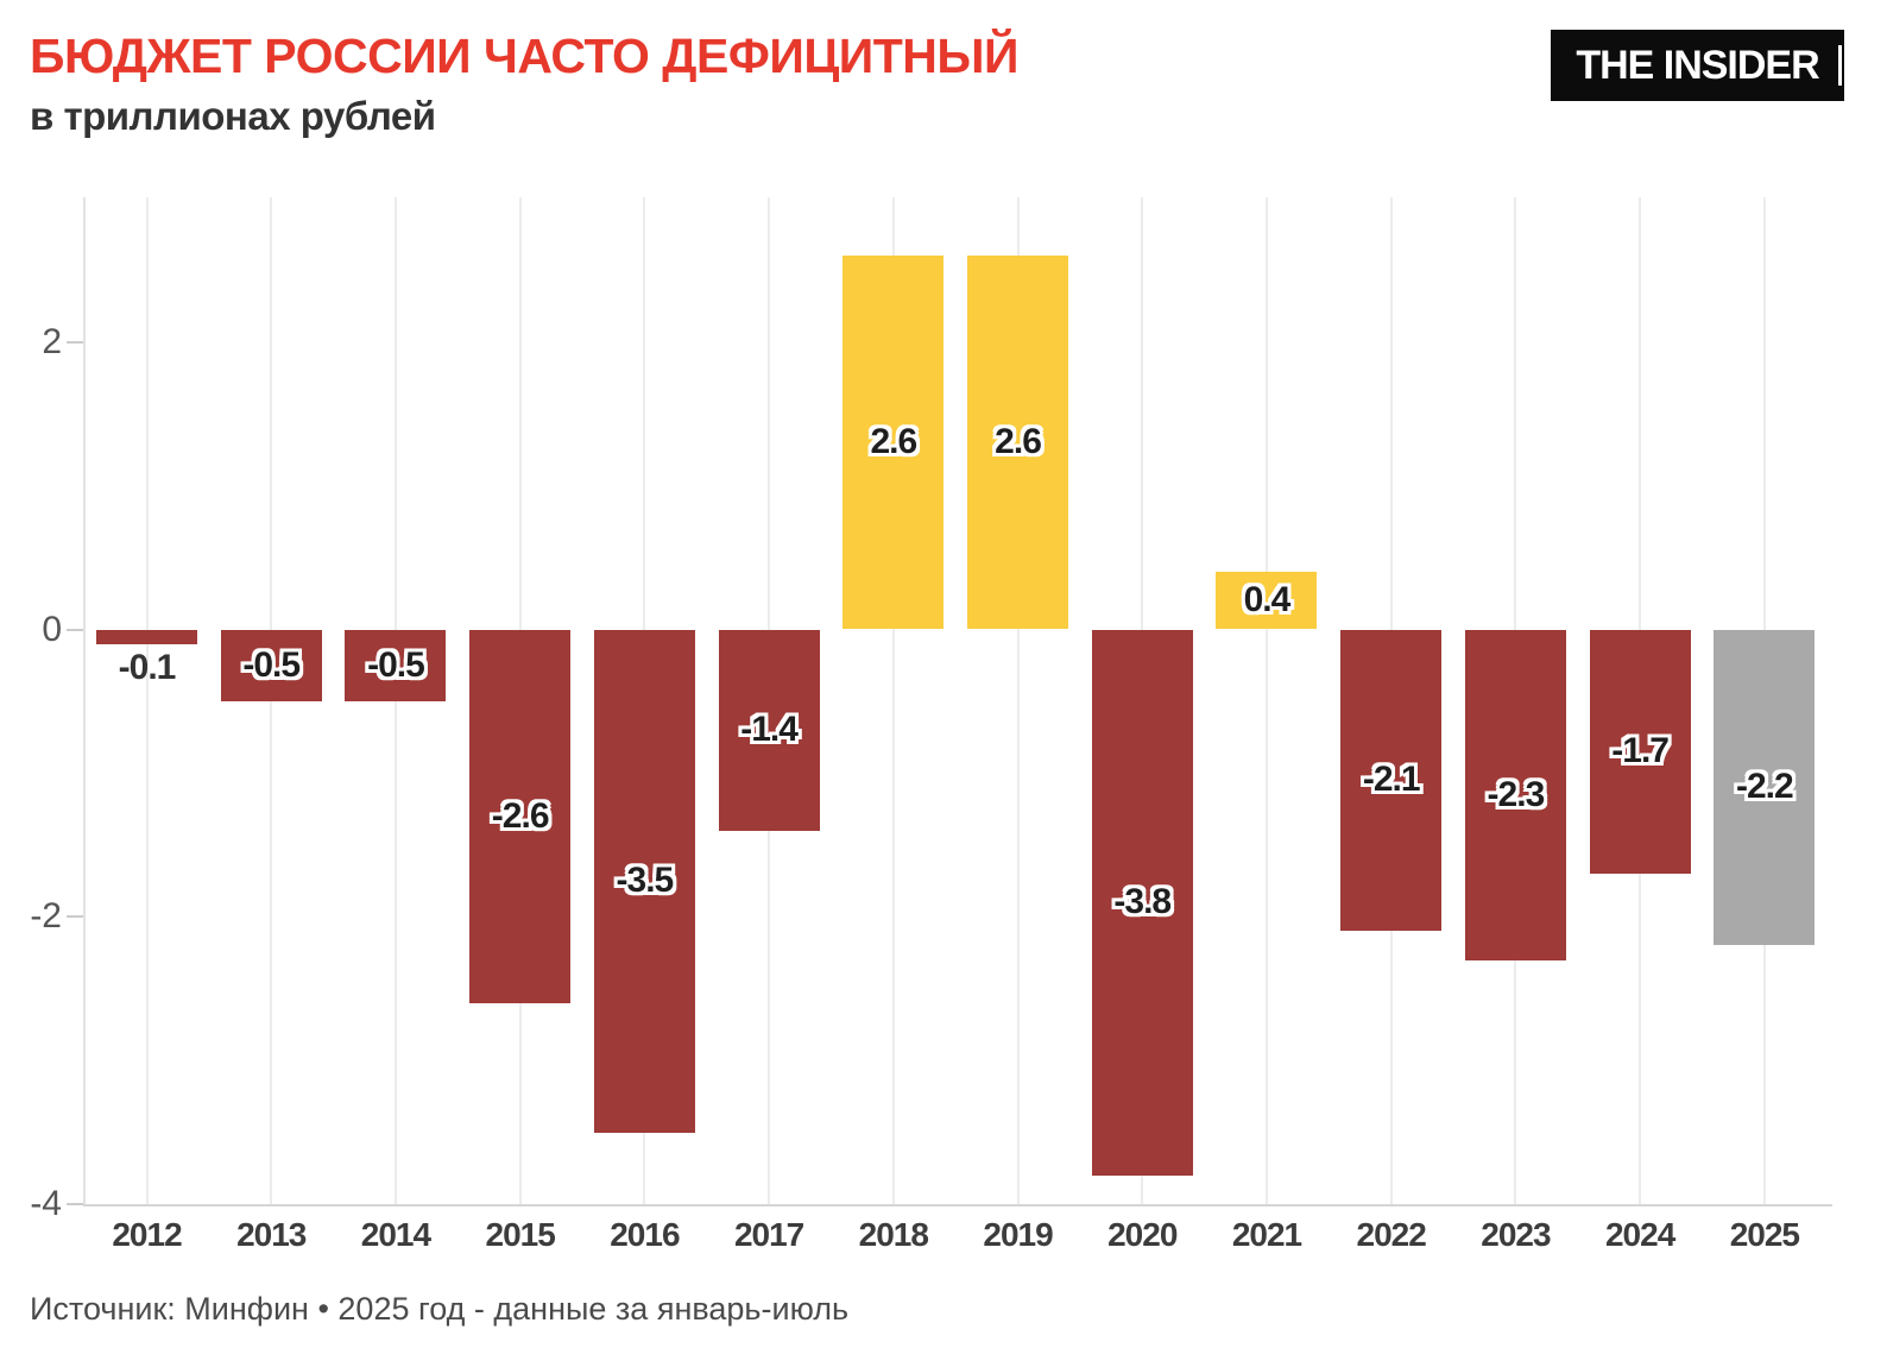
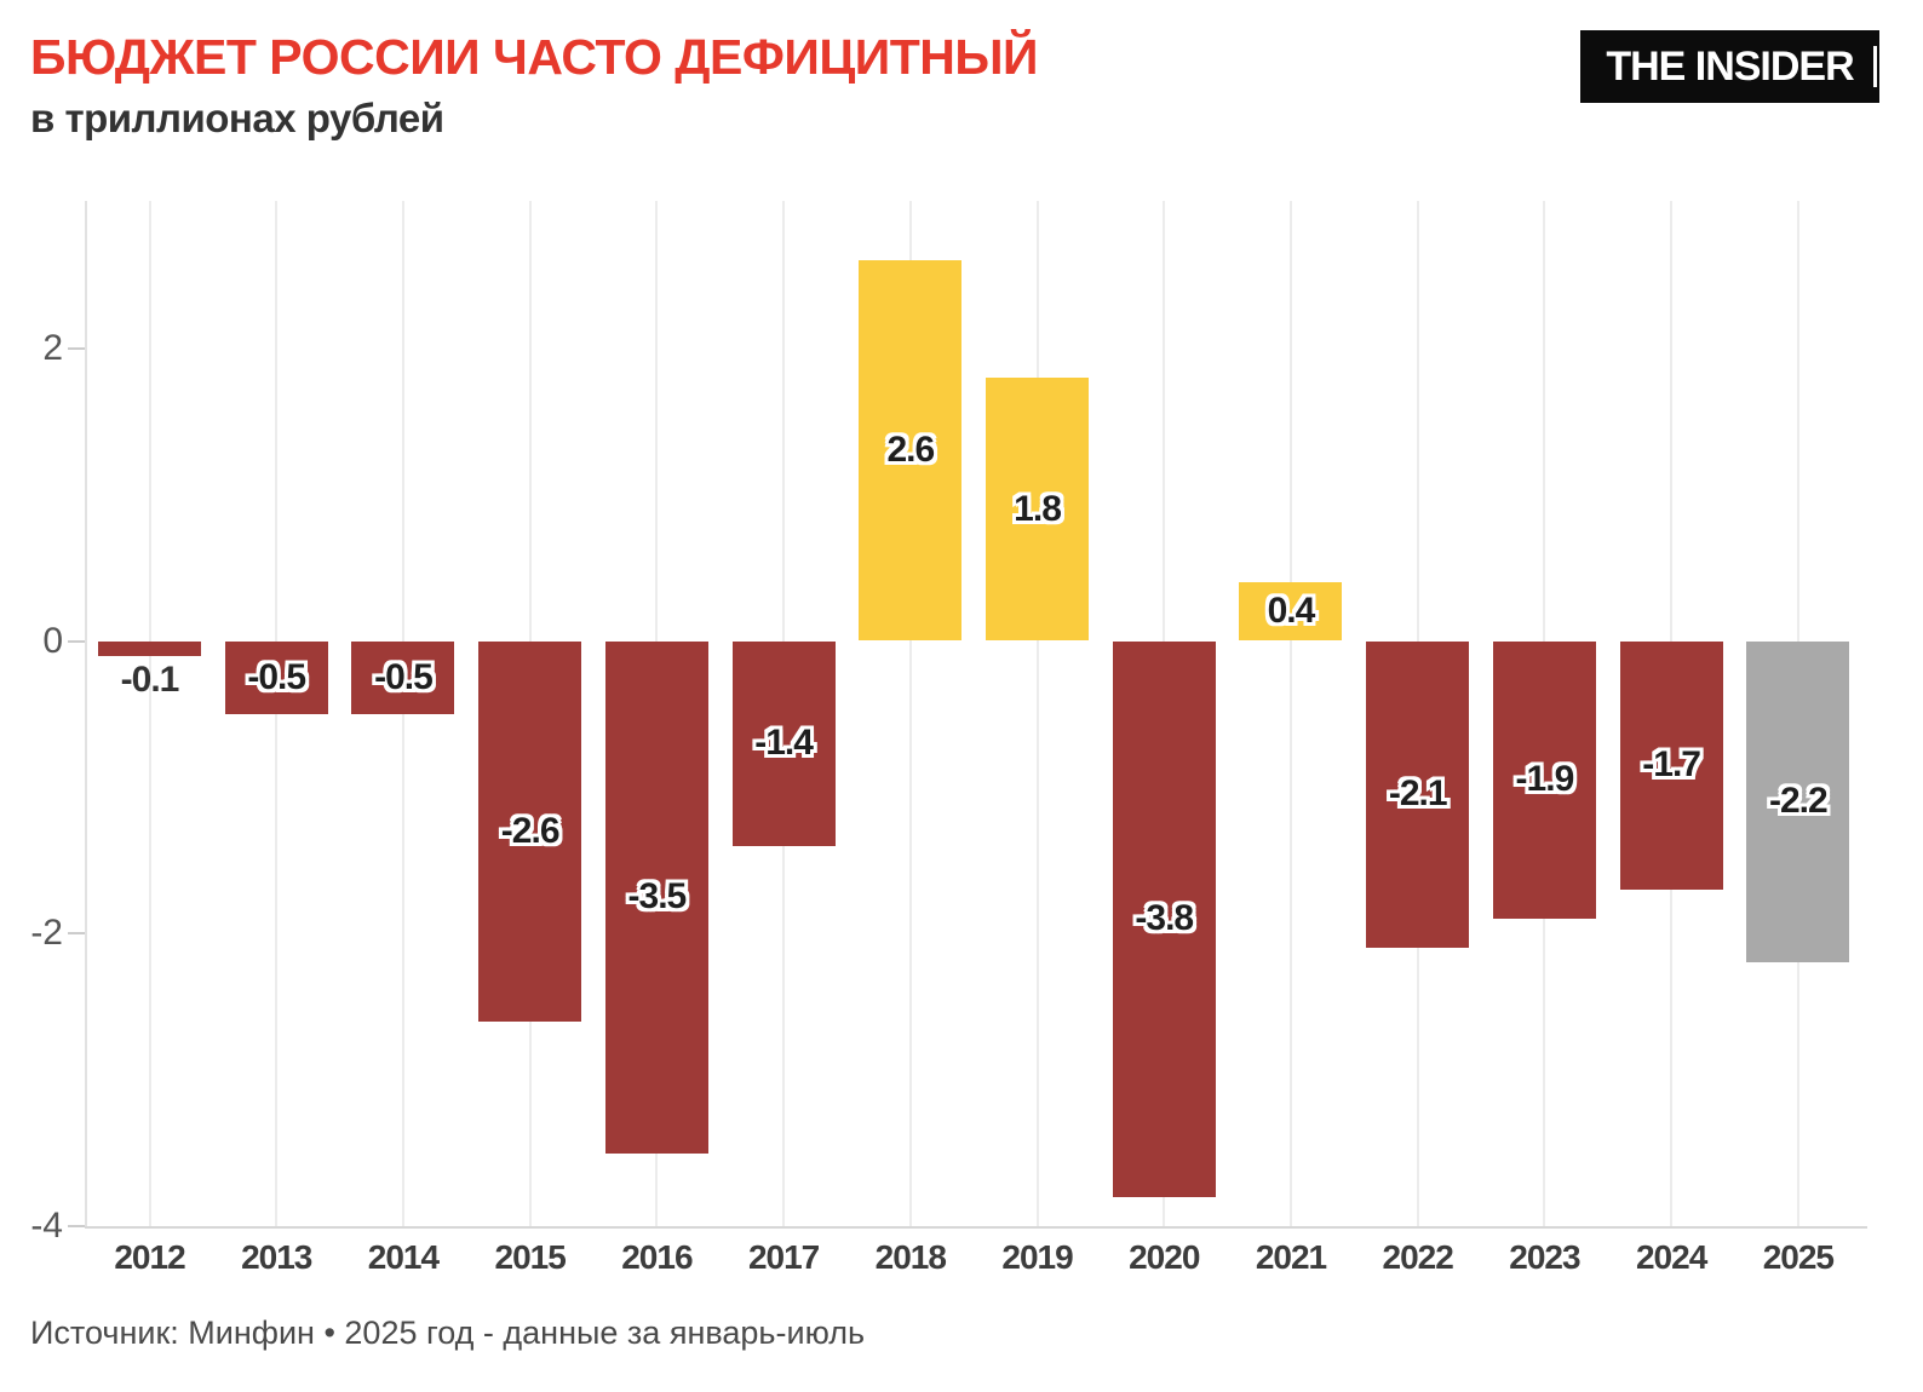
2019: 2.6 -> 1.8
2023: -2.3 -> -1.9
